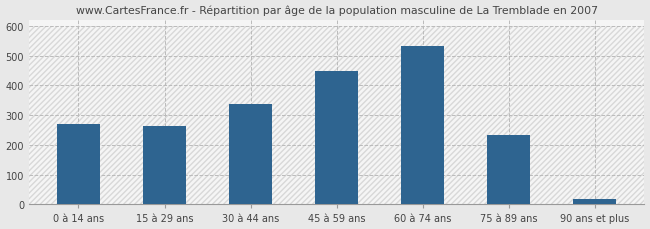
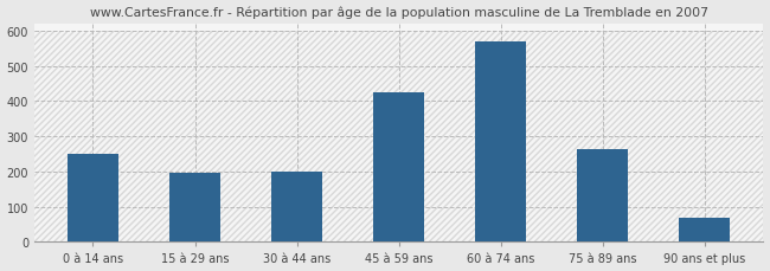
0 à 14 ans: 272 -> 250
15 à 29 ans: 263 -> 195
30 à 44 ans: 336 -> 200
45 à 59 ans: 447 -> 425
60 à 74 ans: 532 -> 570
75 à 89 ans: 234 -> 265
90 ans et plus: 17 -> 70
